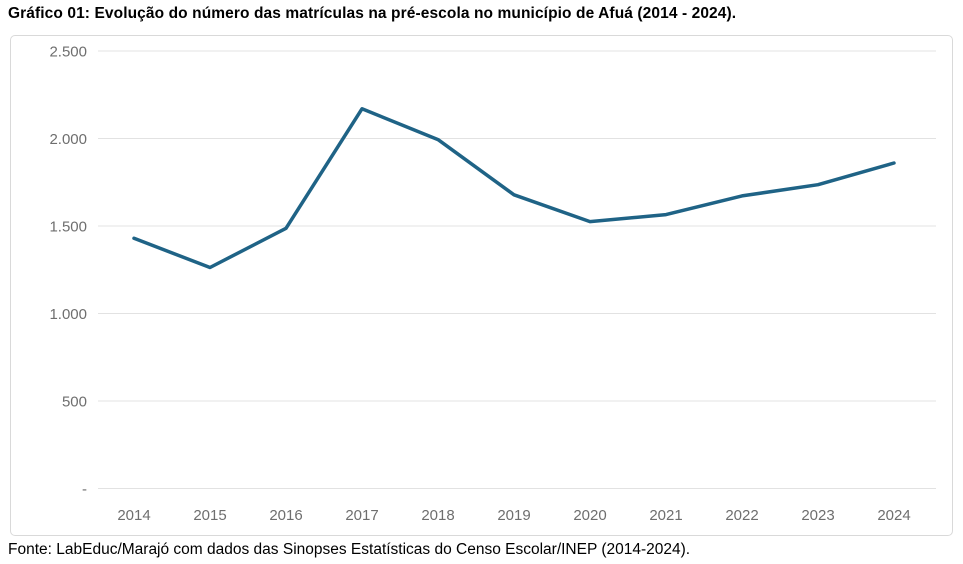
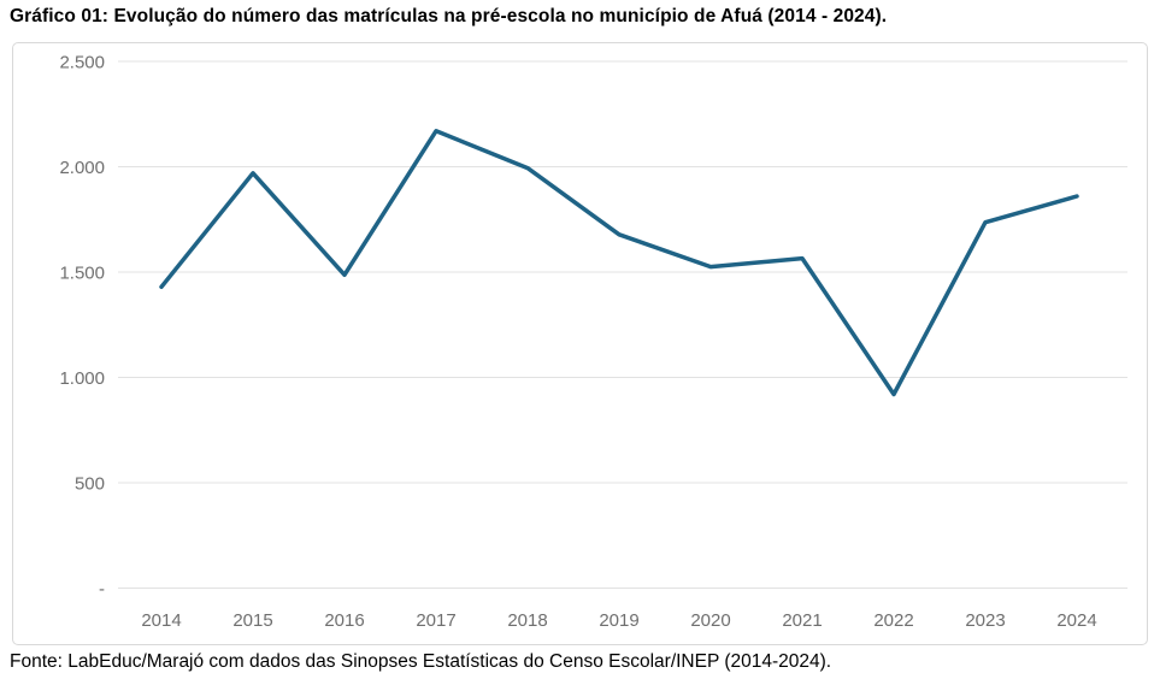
2015: 1260 -> 1970
2022: 1670 -> 920
